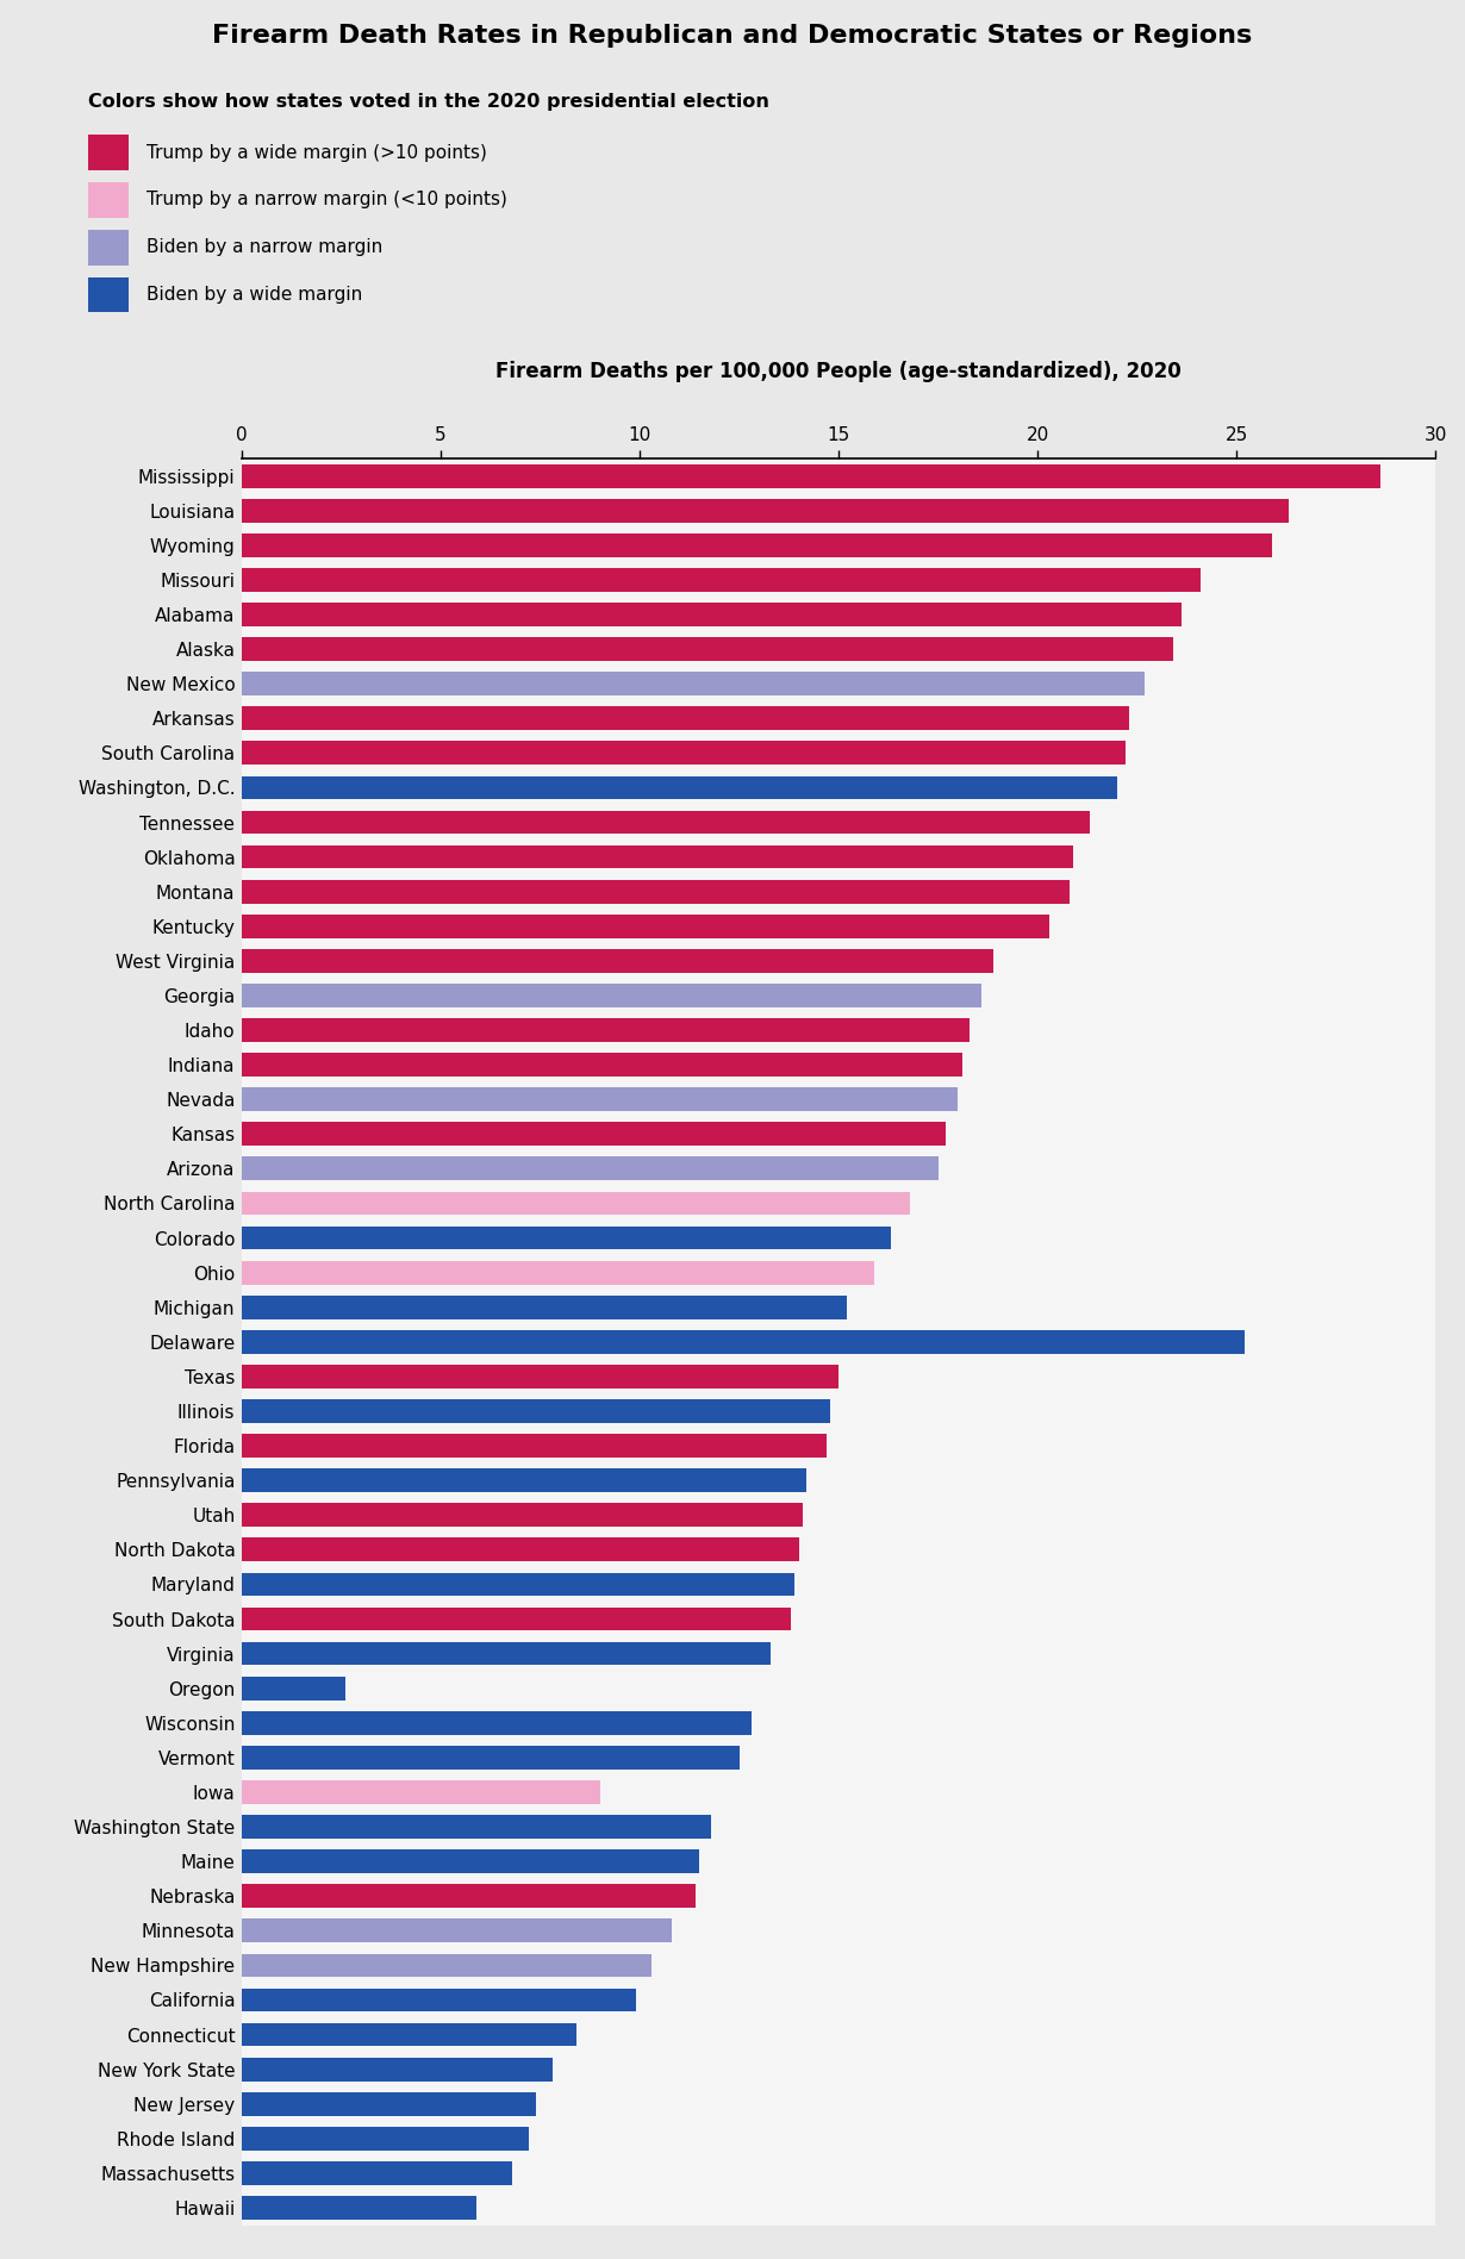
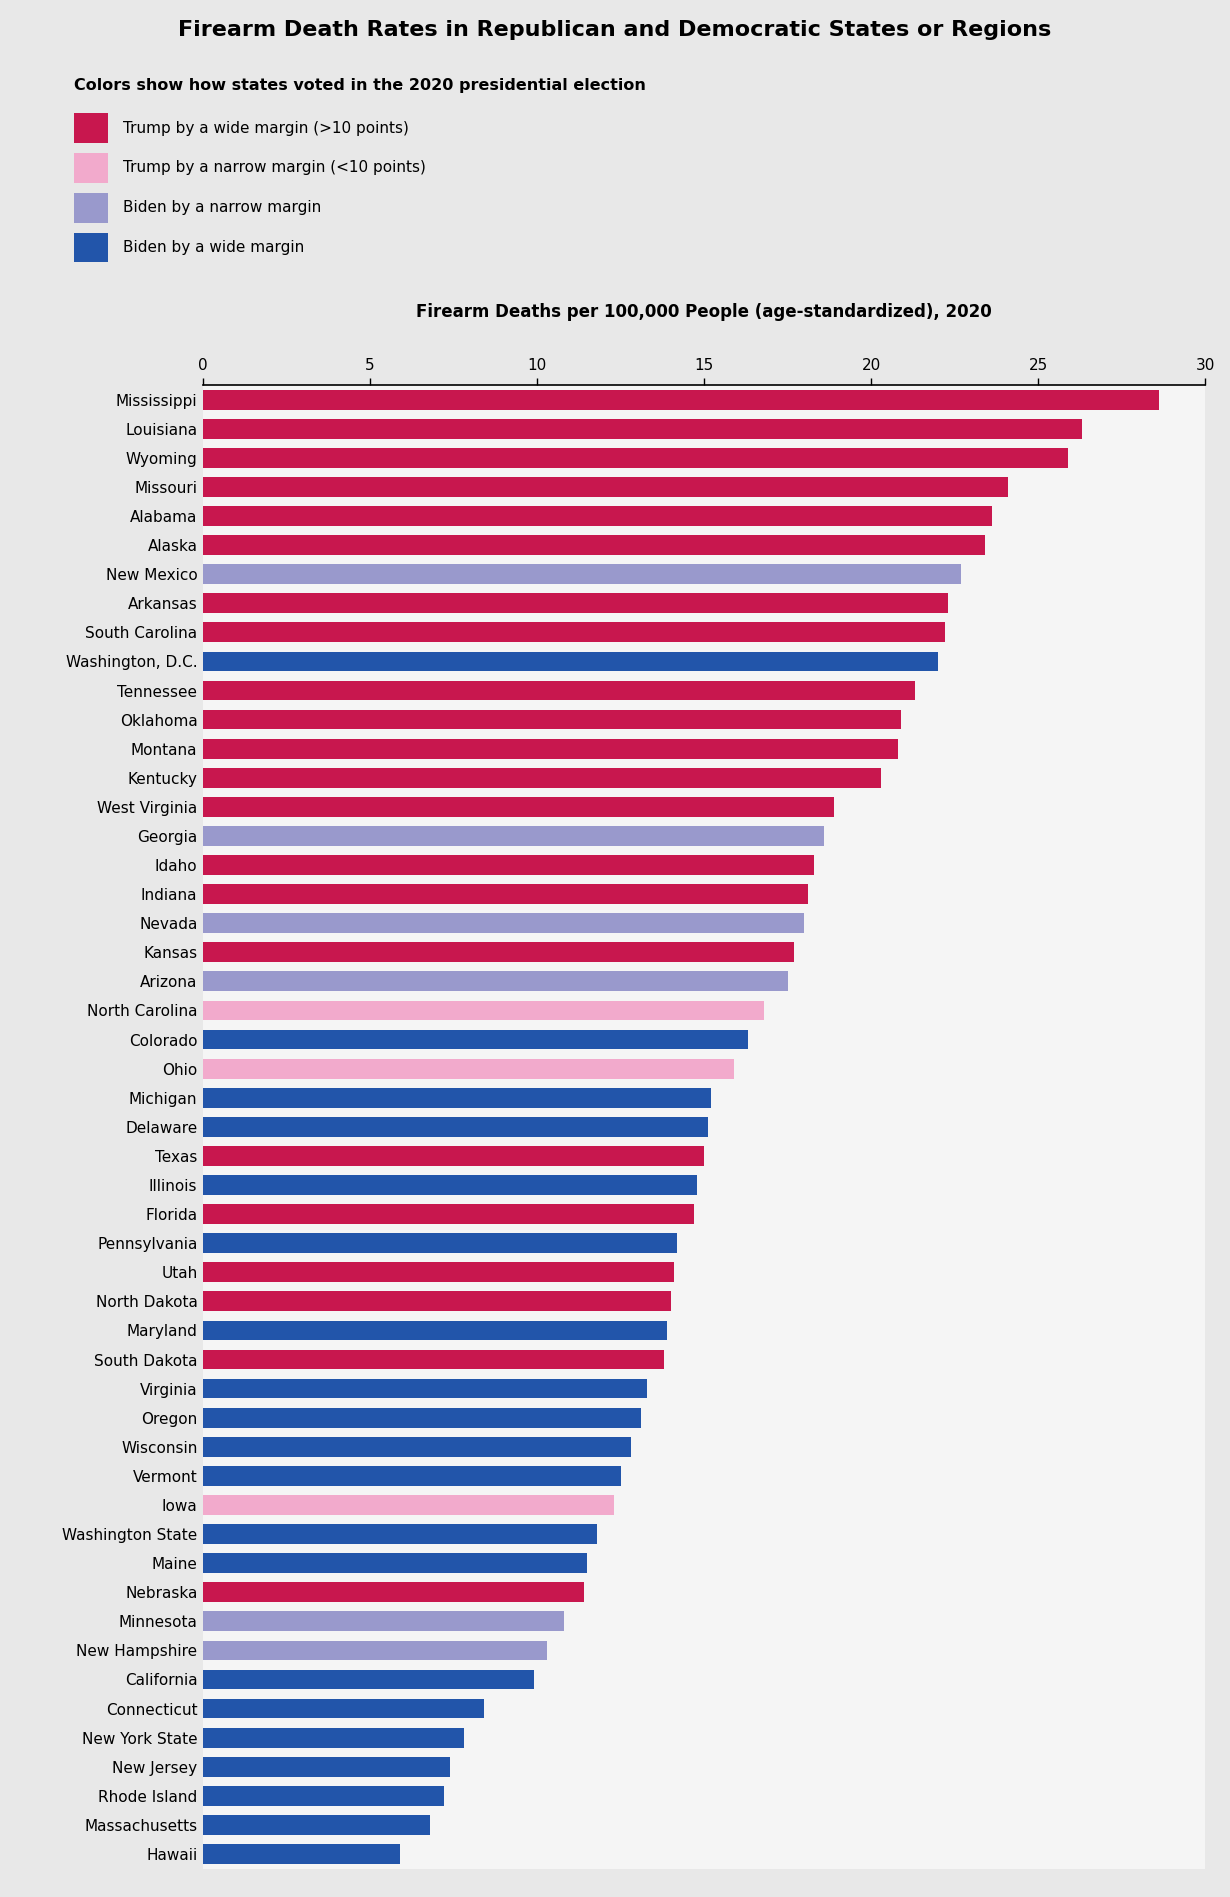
Delaware: 25.2 -> 15.1
Oregon: 2.6 -> 13.1
Iowa: 9.0 -> 12.3
